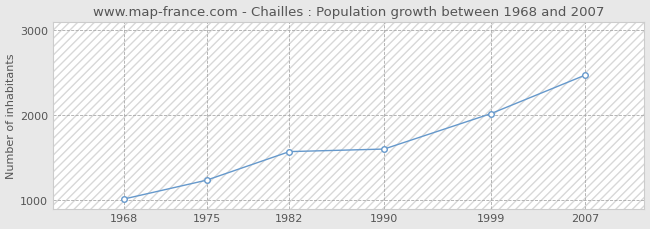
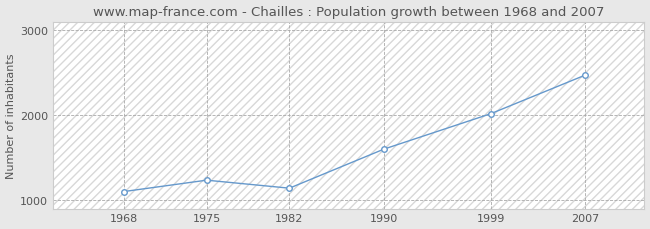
1968: 1010 -> 1100
1982: 1570 -> 1140
